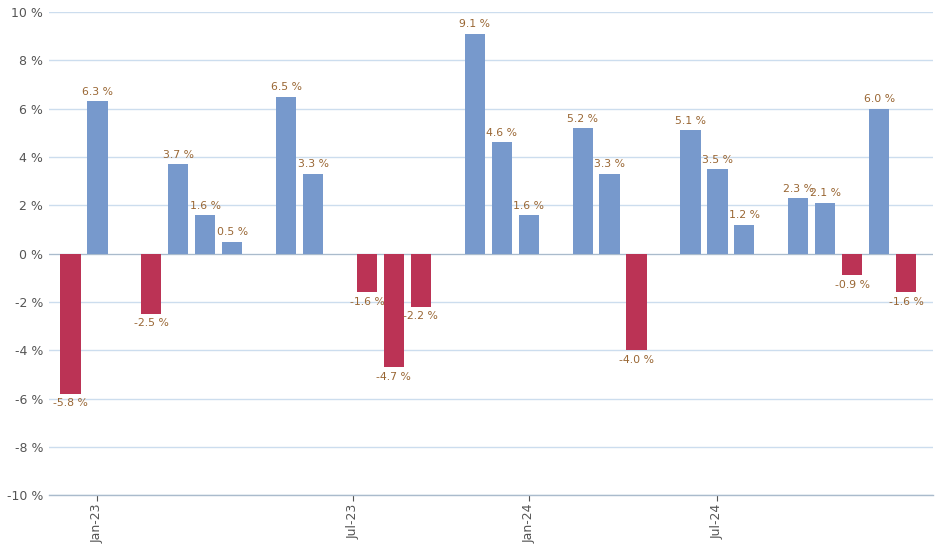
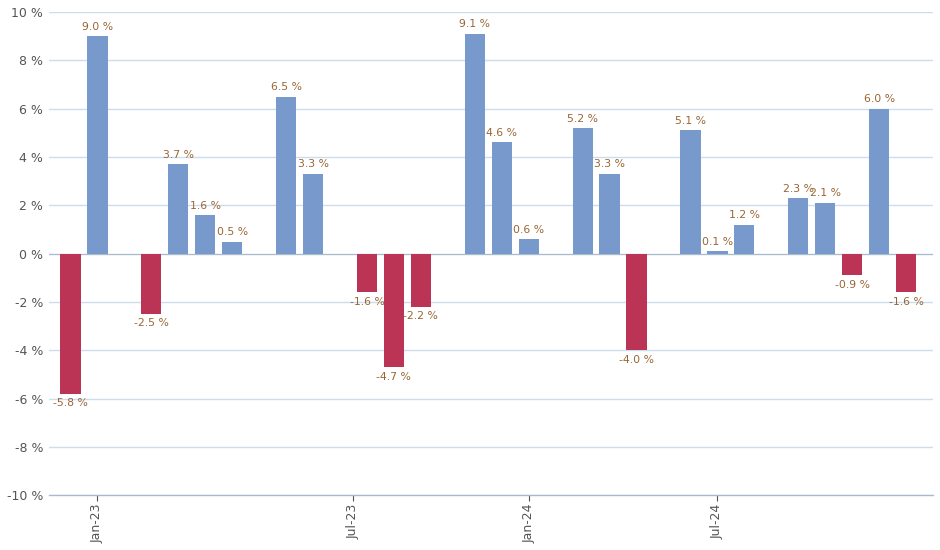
Jan-23: 6.3 -> 9.0
Jan-24: 1.6 -> 0.6
Jul-24: 3.5 -> 0.1
